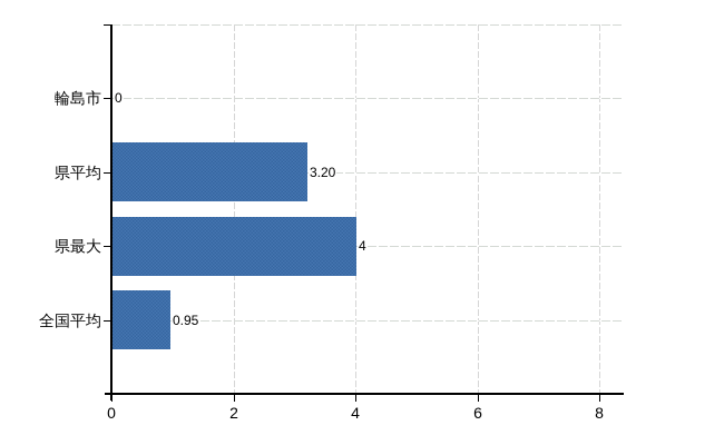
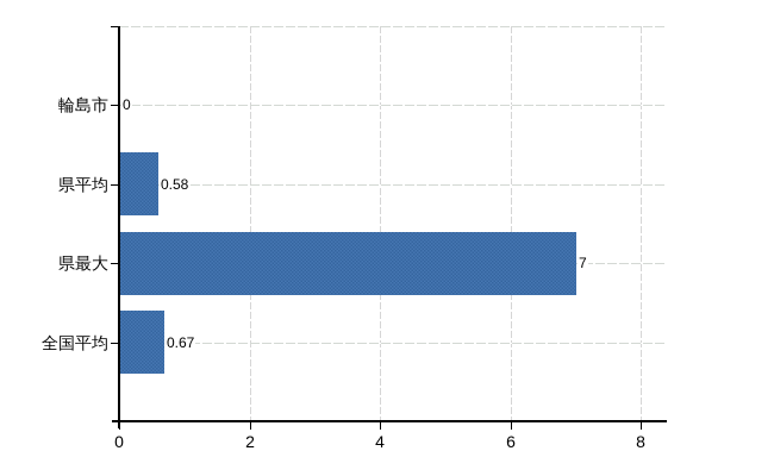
県平均: 3.20 -> 0.58
県最大: 4 -> 7
全国平均: 0.95 -> 0.67
